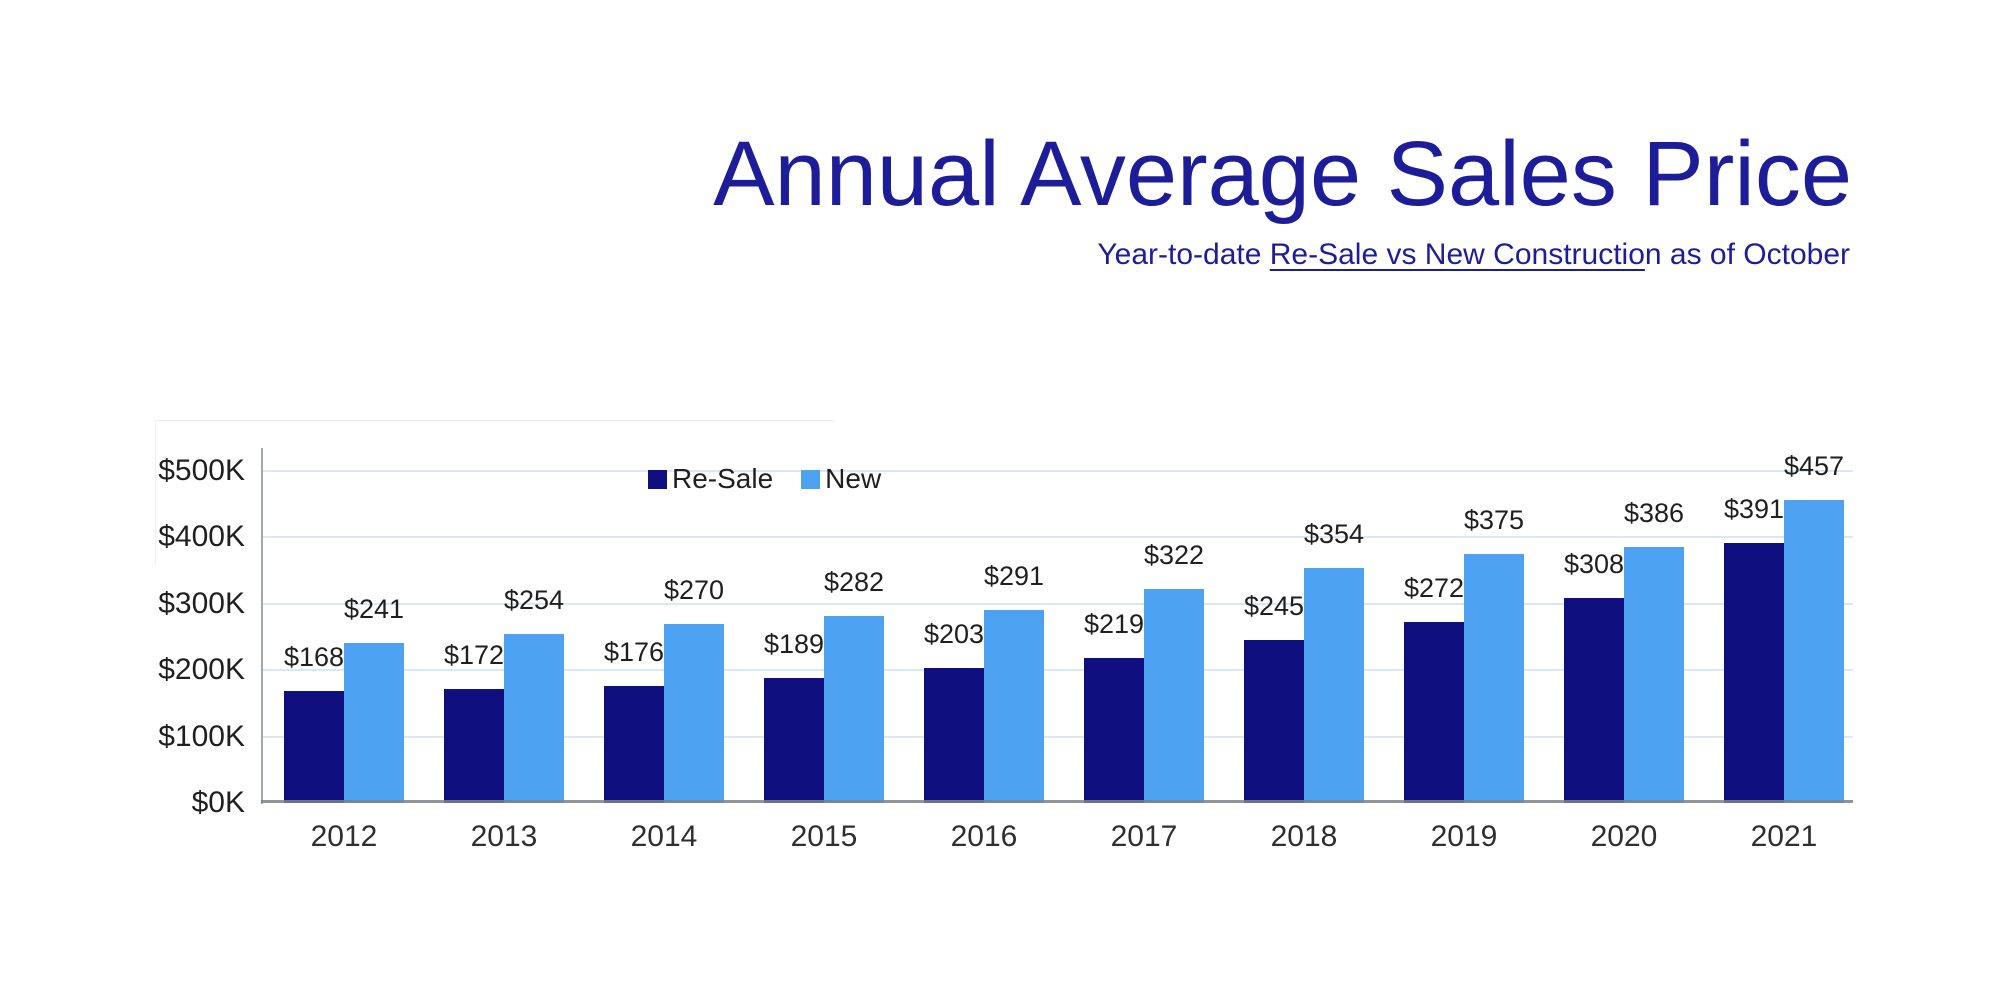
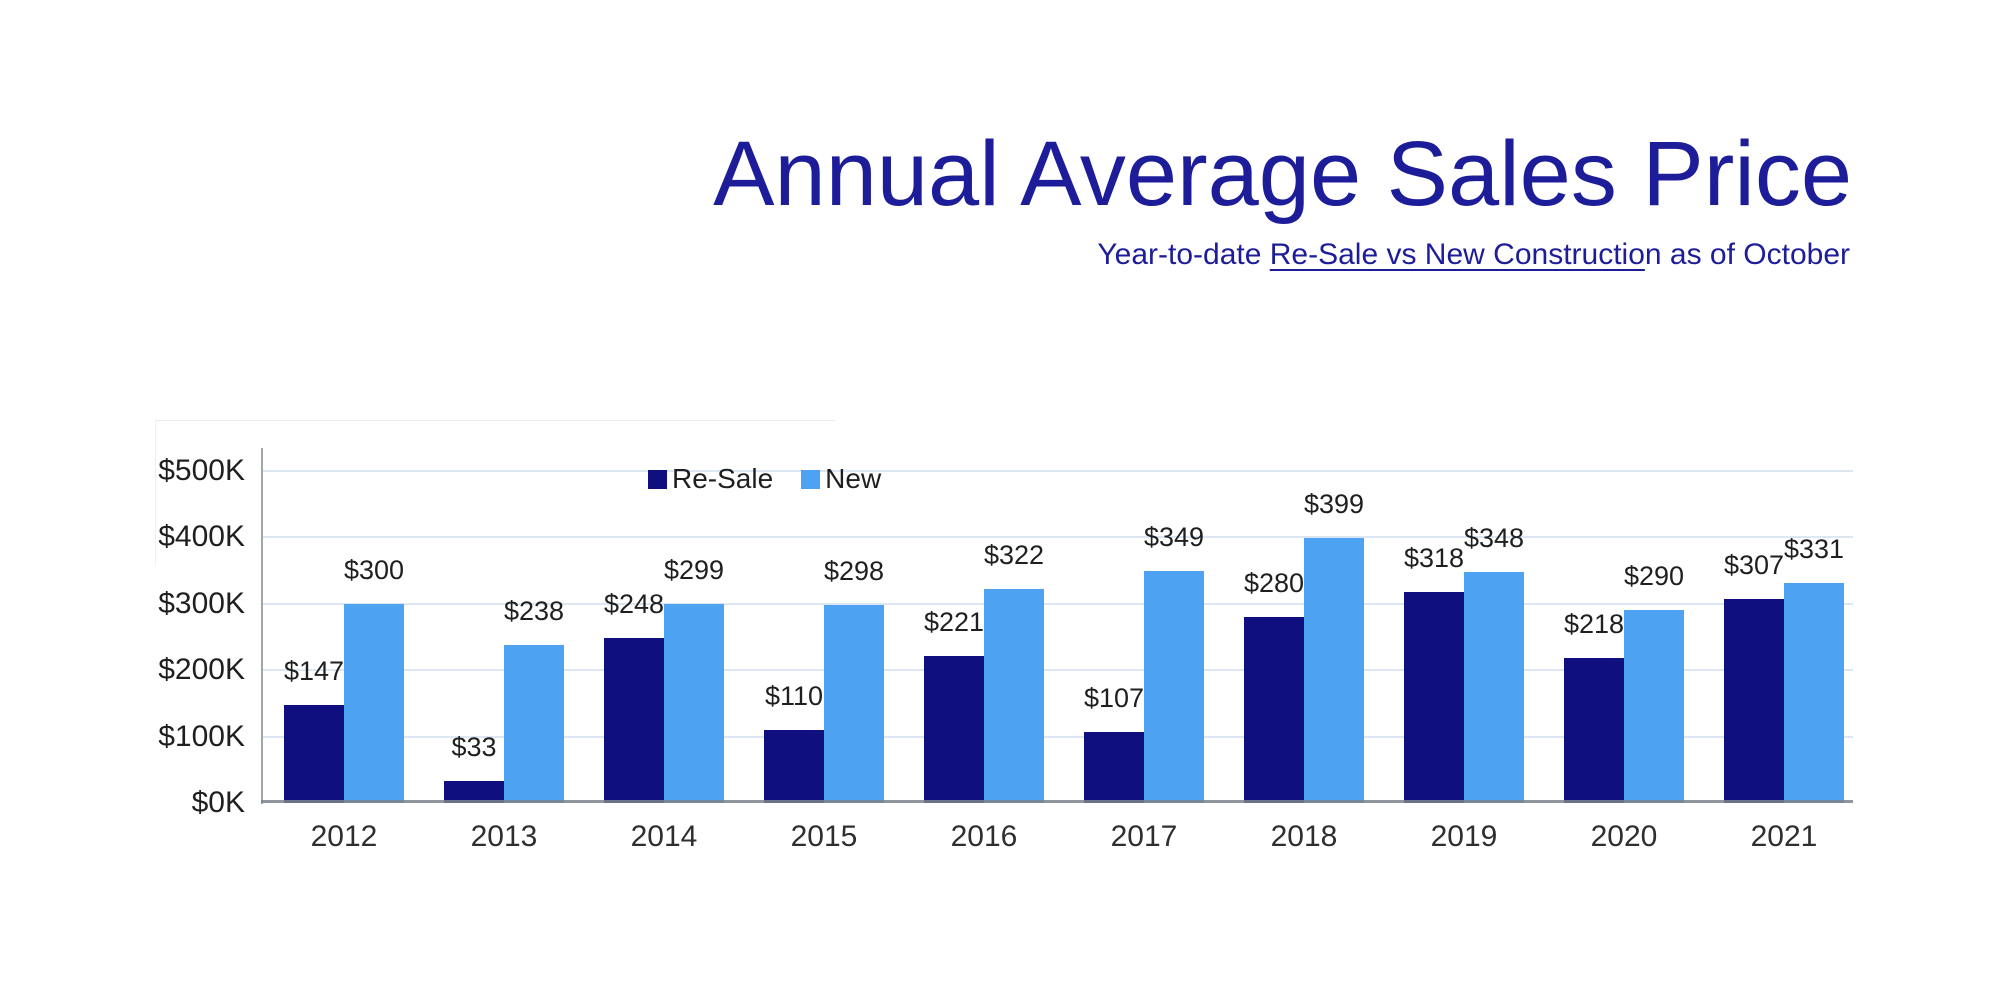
Re-Sale/2012: $168 -> $147
New/2012: $241 -> $300
Re-Sale/2013: $172 -> $33
New/2013: $254 -> $238
Re-Sale/2014: $176 -> $248
New/2014: $270 -> $299
Re-Sale/2015: $189 -> $110
New/2015: $282 -> $298
Re-Sale/2016: $203 -> $221
New/2016: $291 -> $322
Re-Sale/2017: $219 -> $107
New/2017: $322 -> $349
Re-Sale/2018: $245 -> $280
New/2018: $354 -> $399
Re-Sale/2019: $272 -> $318
New/2019: $375 -> $348
Re-Sale/2020: $308 -> $218
New/2020: $386 -> $290
Re-Sale/2021: $391 -> $307
New/2021: $457 -> $331
